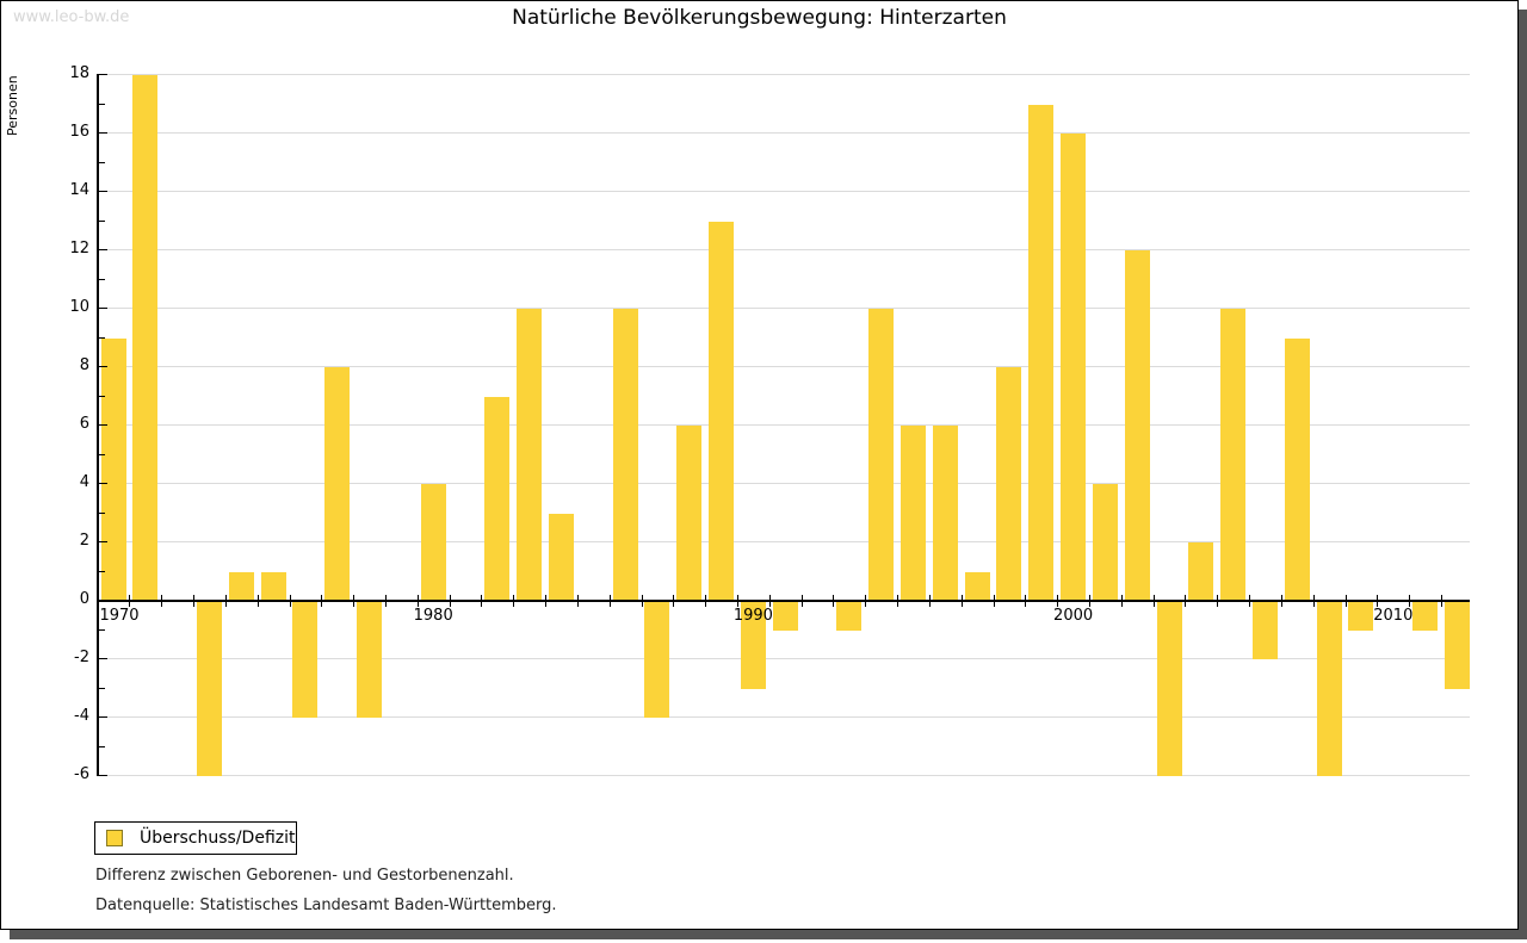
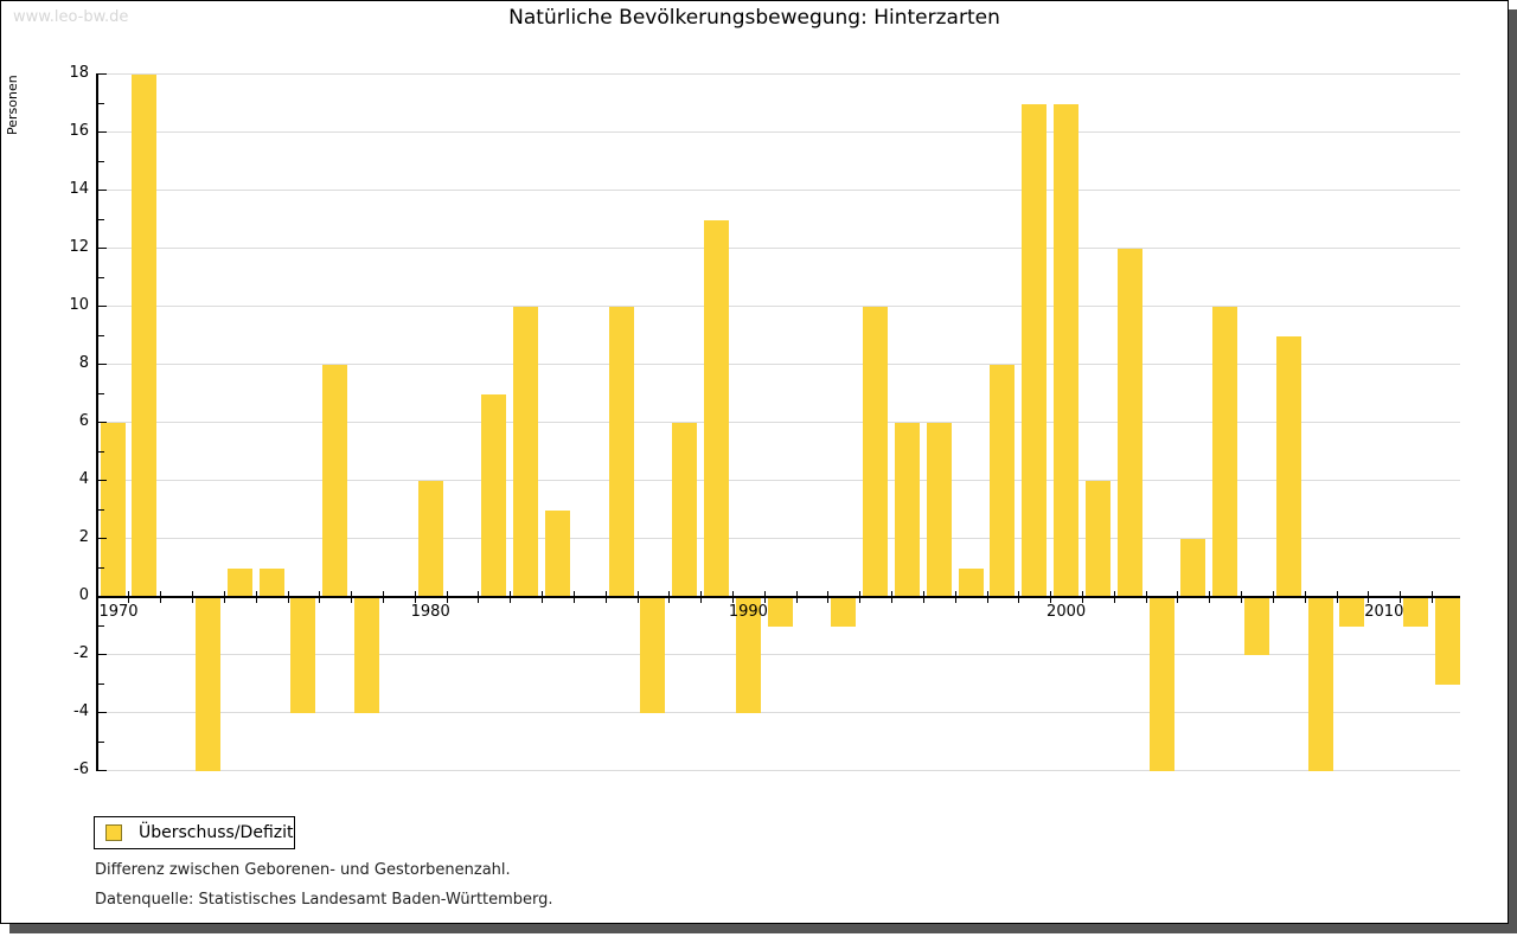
1970: 9 -> 6
1990: -3 -> -4
2000: 16 -> 17
